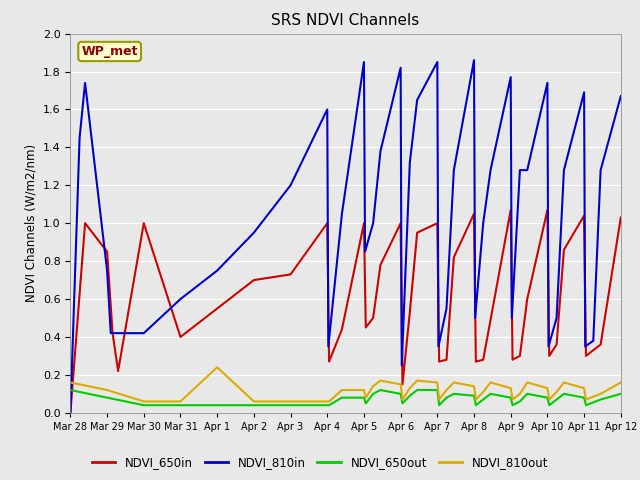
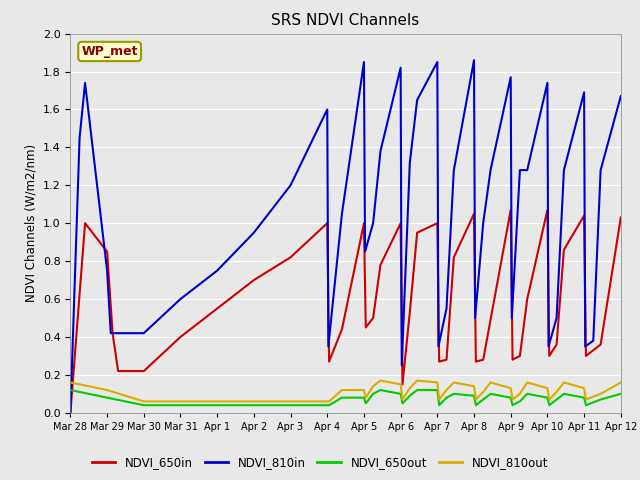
NDVI_650in/Mar 30: 1.00 -> 0.22
NDVI_810out/Apr 1: 0.24 -> 0.06
NDVI_650in/Apr 3: 0.73 -> 0.82
